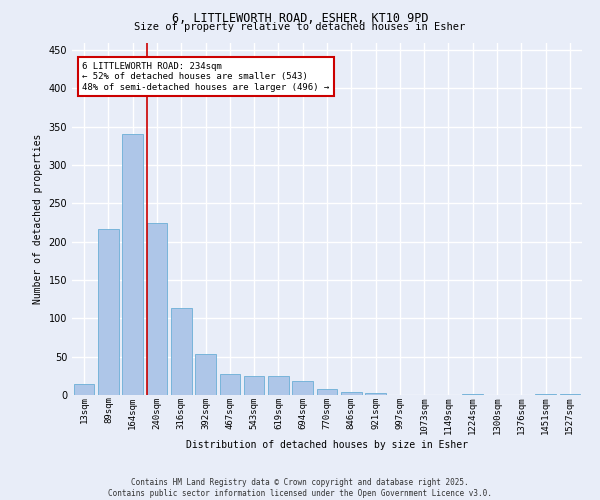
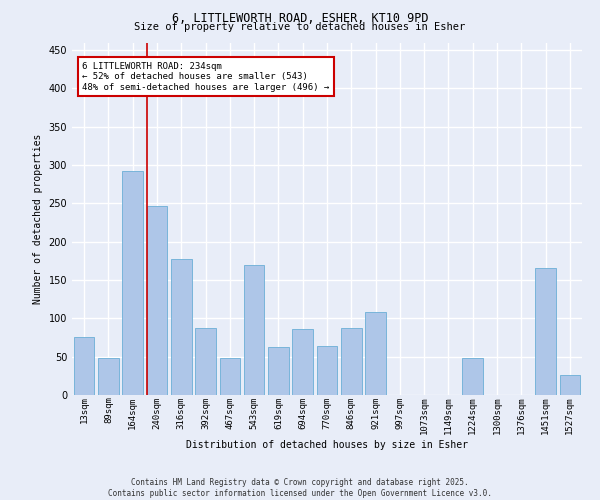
13sqm: 15 -> 76
89sqm: 216 -> 48
164sqm: 340 -> 292
240sqm: 224 -> 246
316sqm: 113 -> 178
392sqm: 54 -> 88
467sqm: 28 -> 48
543sqm: 25 -> 170
619sqm: 25 -> 62
694sqm: 18 -> 86
770sqm: 8 -> 64
846sqm: 4 -> 88
921sqm: 3 -> 108
1224sqm: 1 -> 48
1451sqm: 1 -> 166
1527sqm: 1 -> 26
